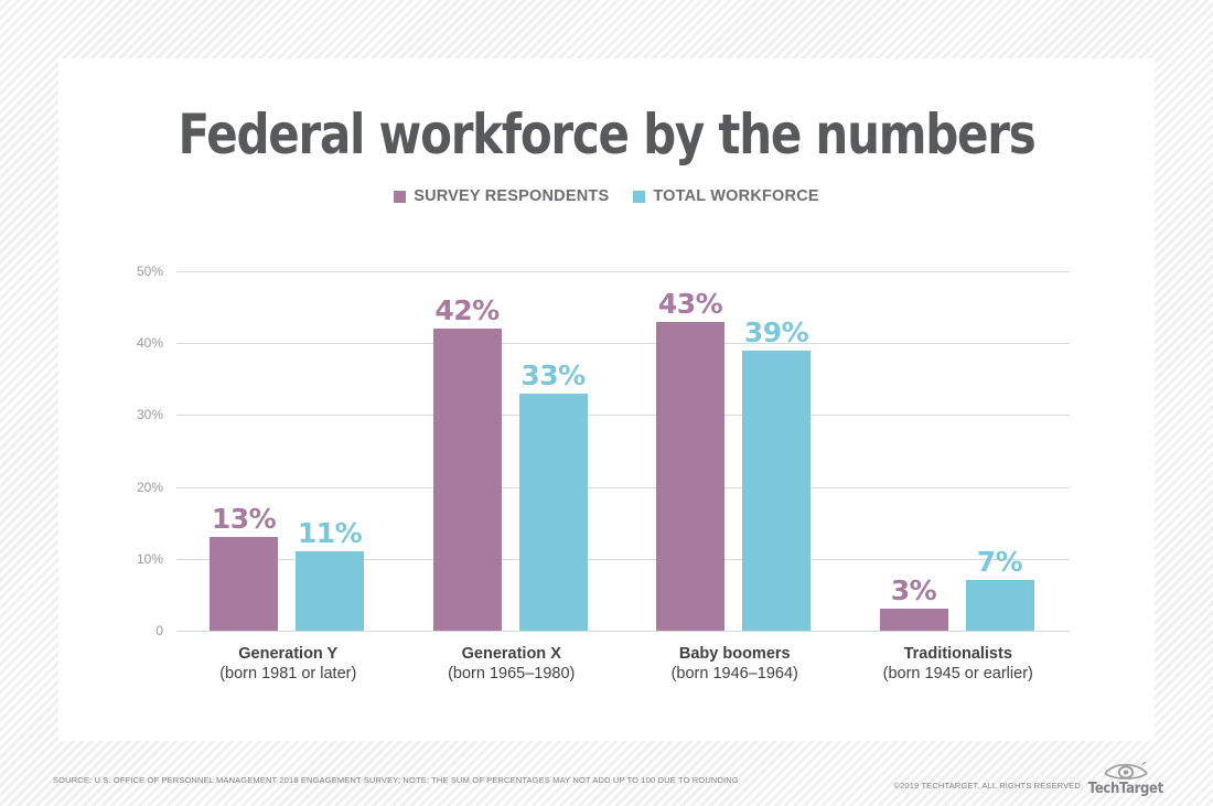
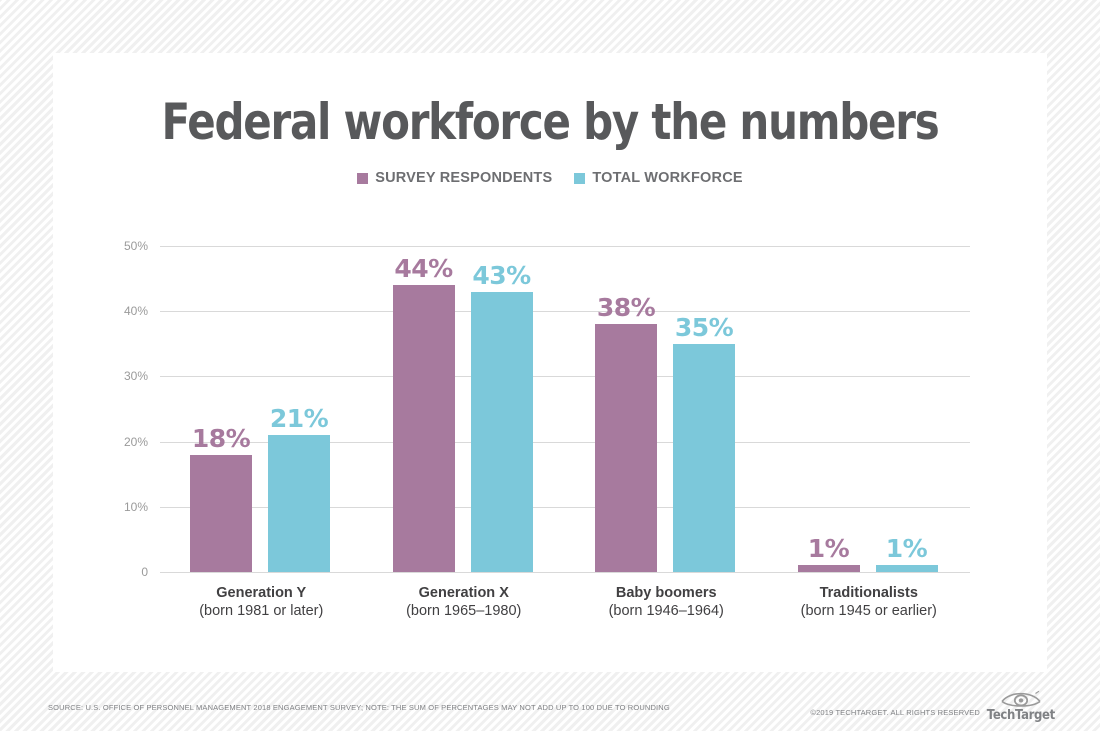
SURVEY RESPONDENTS/Generation Y: 13% -> 18%
TOTAL WORKFORCE/Generation Y: 11% -> 21%
SURVEY RESPONDENTS/Generation X: 42% -> 44%
TOTAL WORKFORCE/Generation X: 33% -> 43%
SURVEY RESPONDENTS/Baby boomers: 43% -> 38%
TOTAL WORKFORCE/Baby boomers: 39% -> 35%
SURVEY RESPONDENTS/Traditionalists: 3% -> 1%
TOTAL WORKFORCE/Traditionalists: 7% -> 1%
